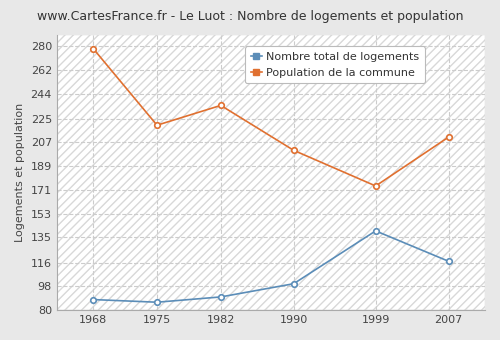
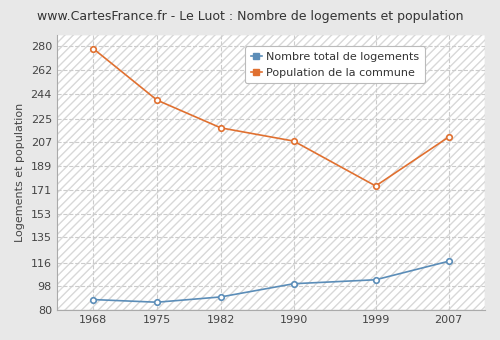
Population de la commune/1975: 220 -> 239
Population de la commune/1982: 235 -> 218
Population de la commune/1990: 201 -> 208
Nombre total de logements/1999: 140 -> 103
